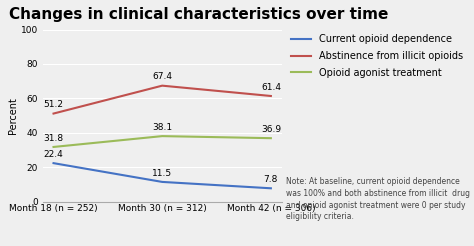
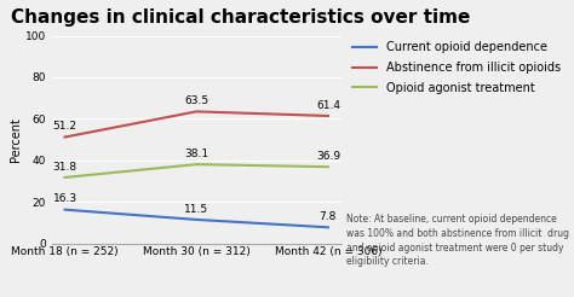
Current opioid dependence/Month 18 (n = 252): 22.4 -> 16.3
Abstinence from illicit opioids/Month 30 (n = 312): 67.4 -> 63.5
